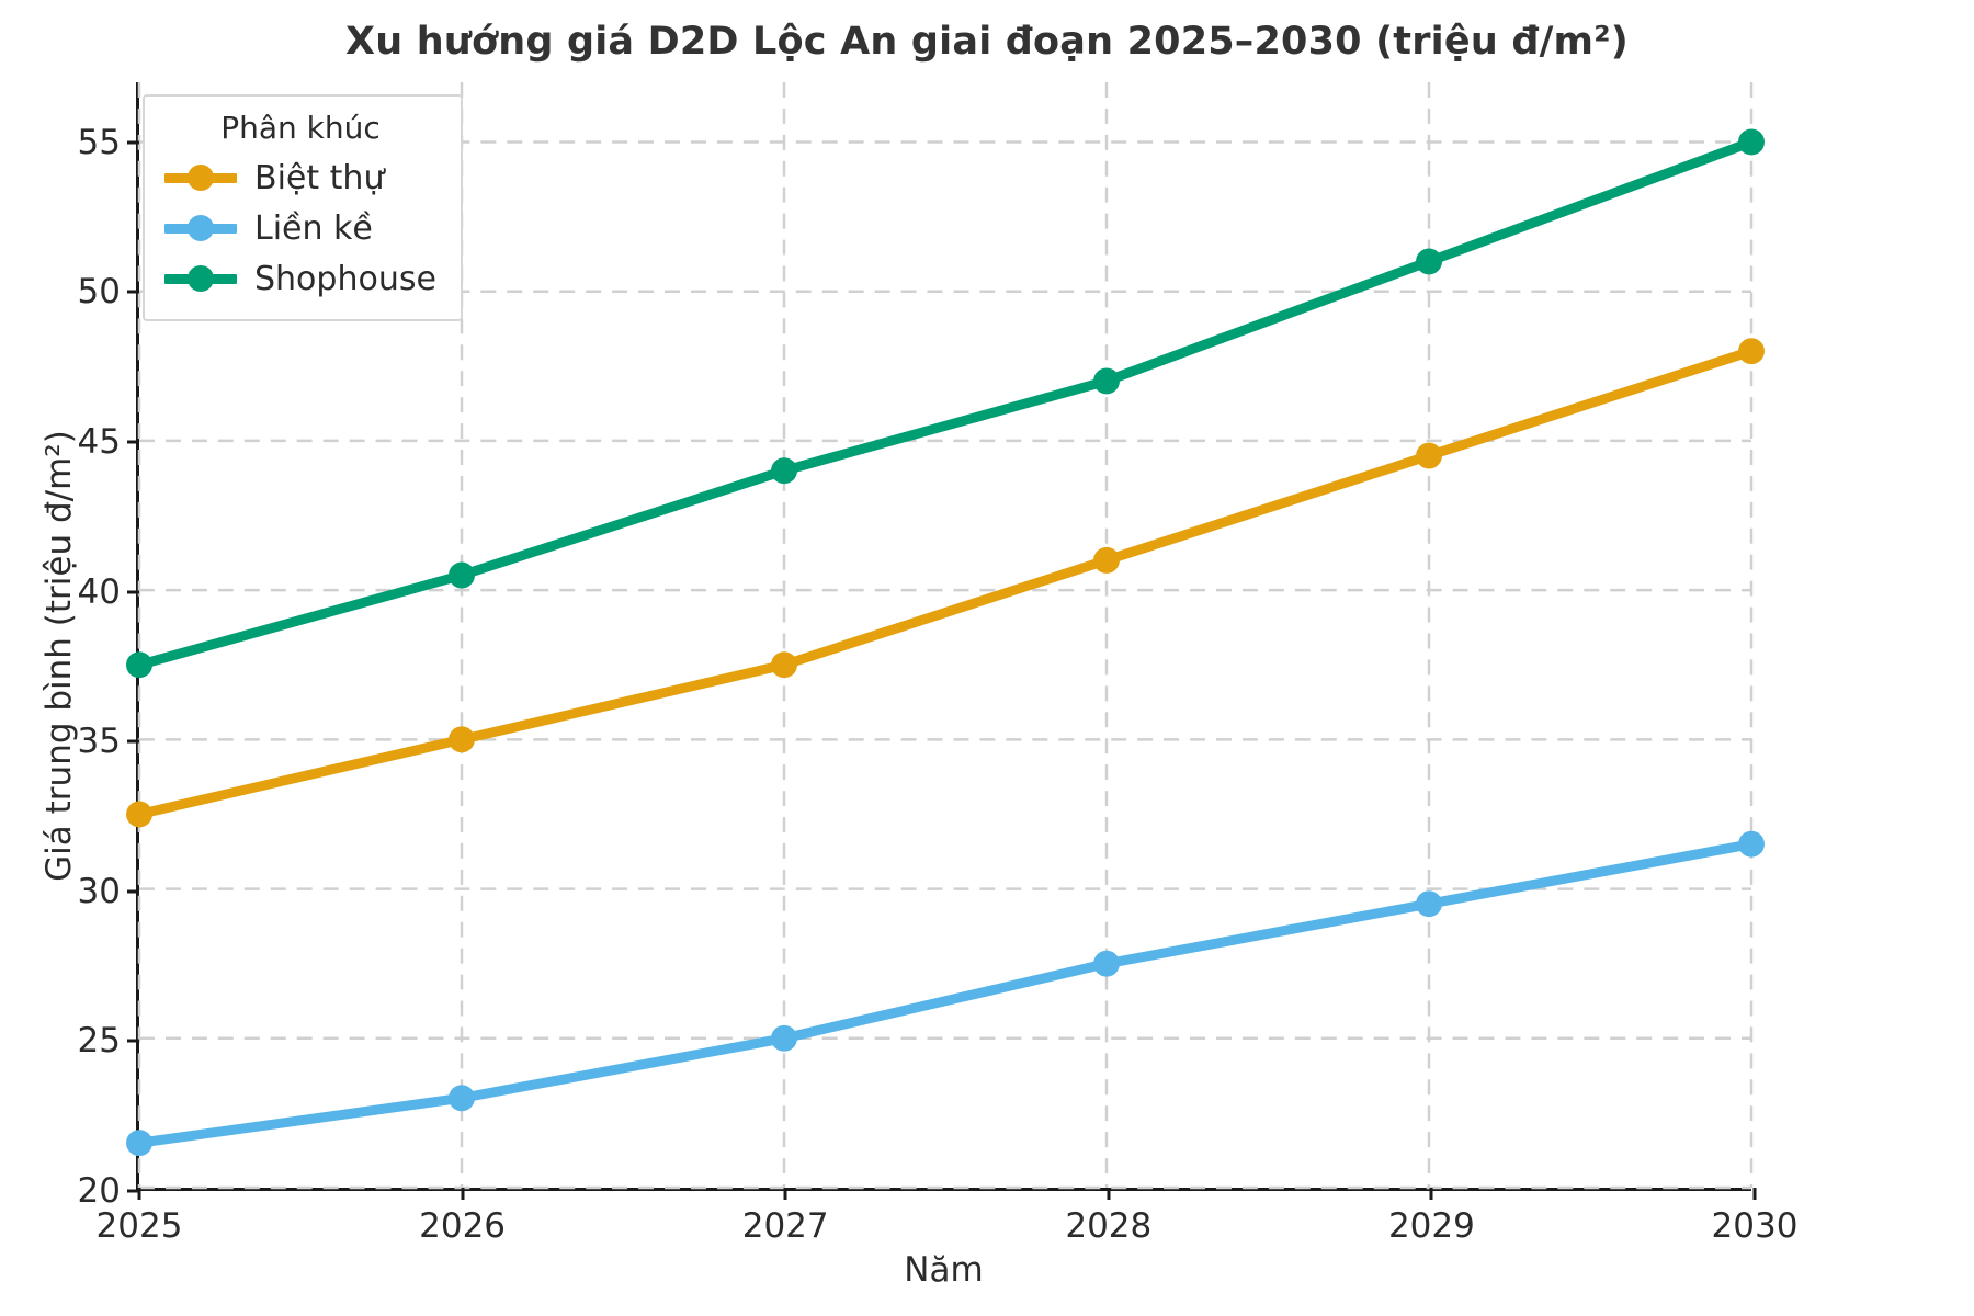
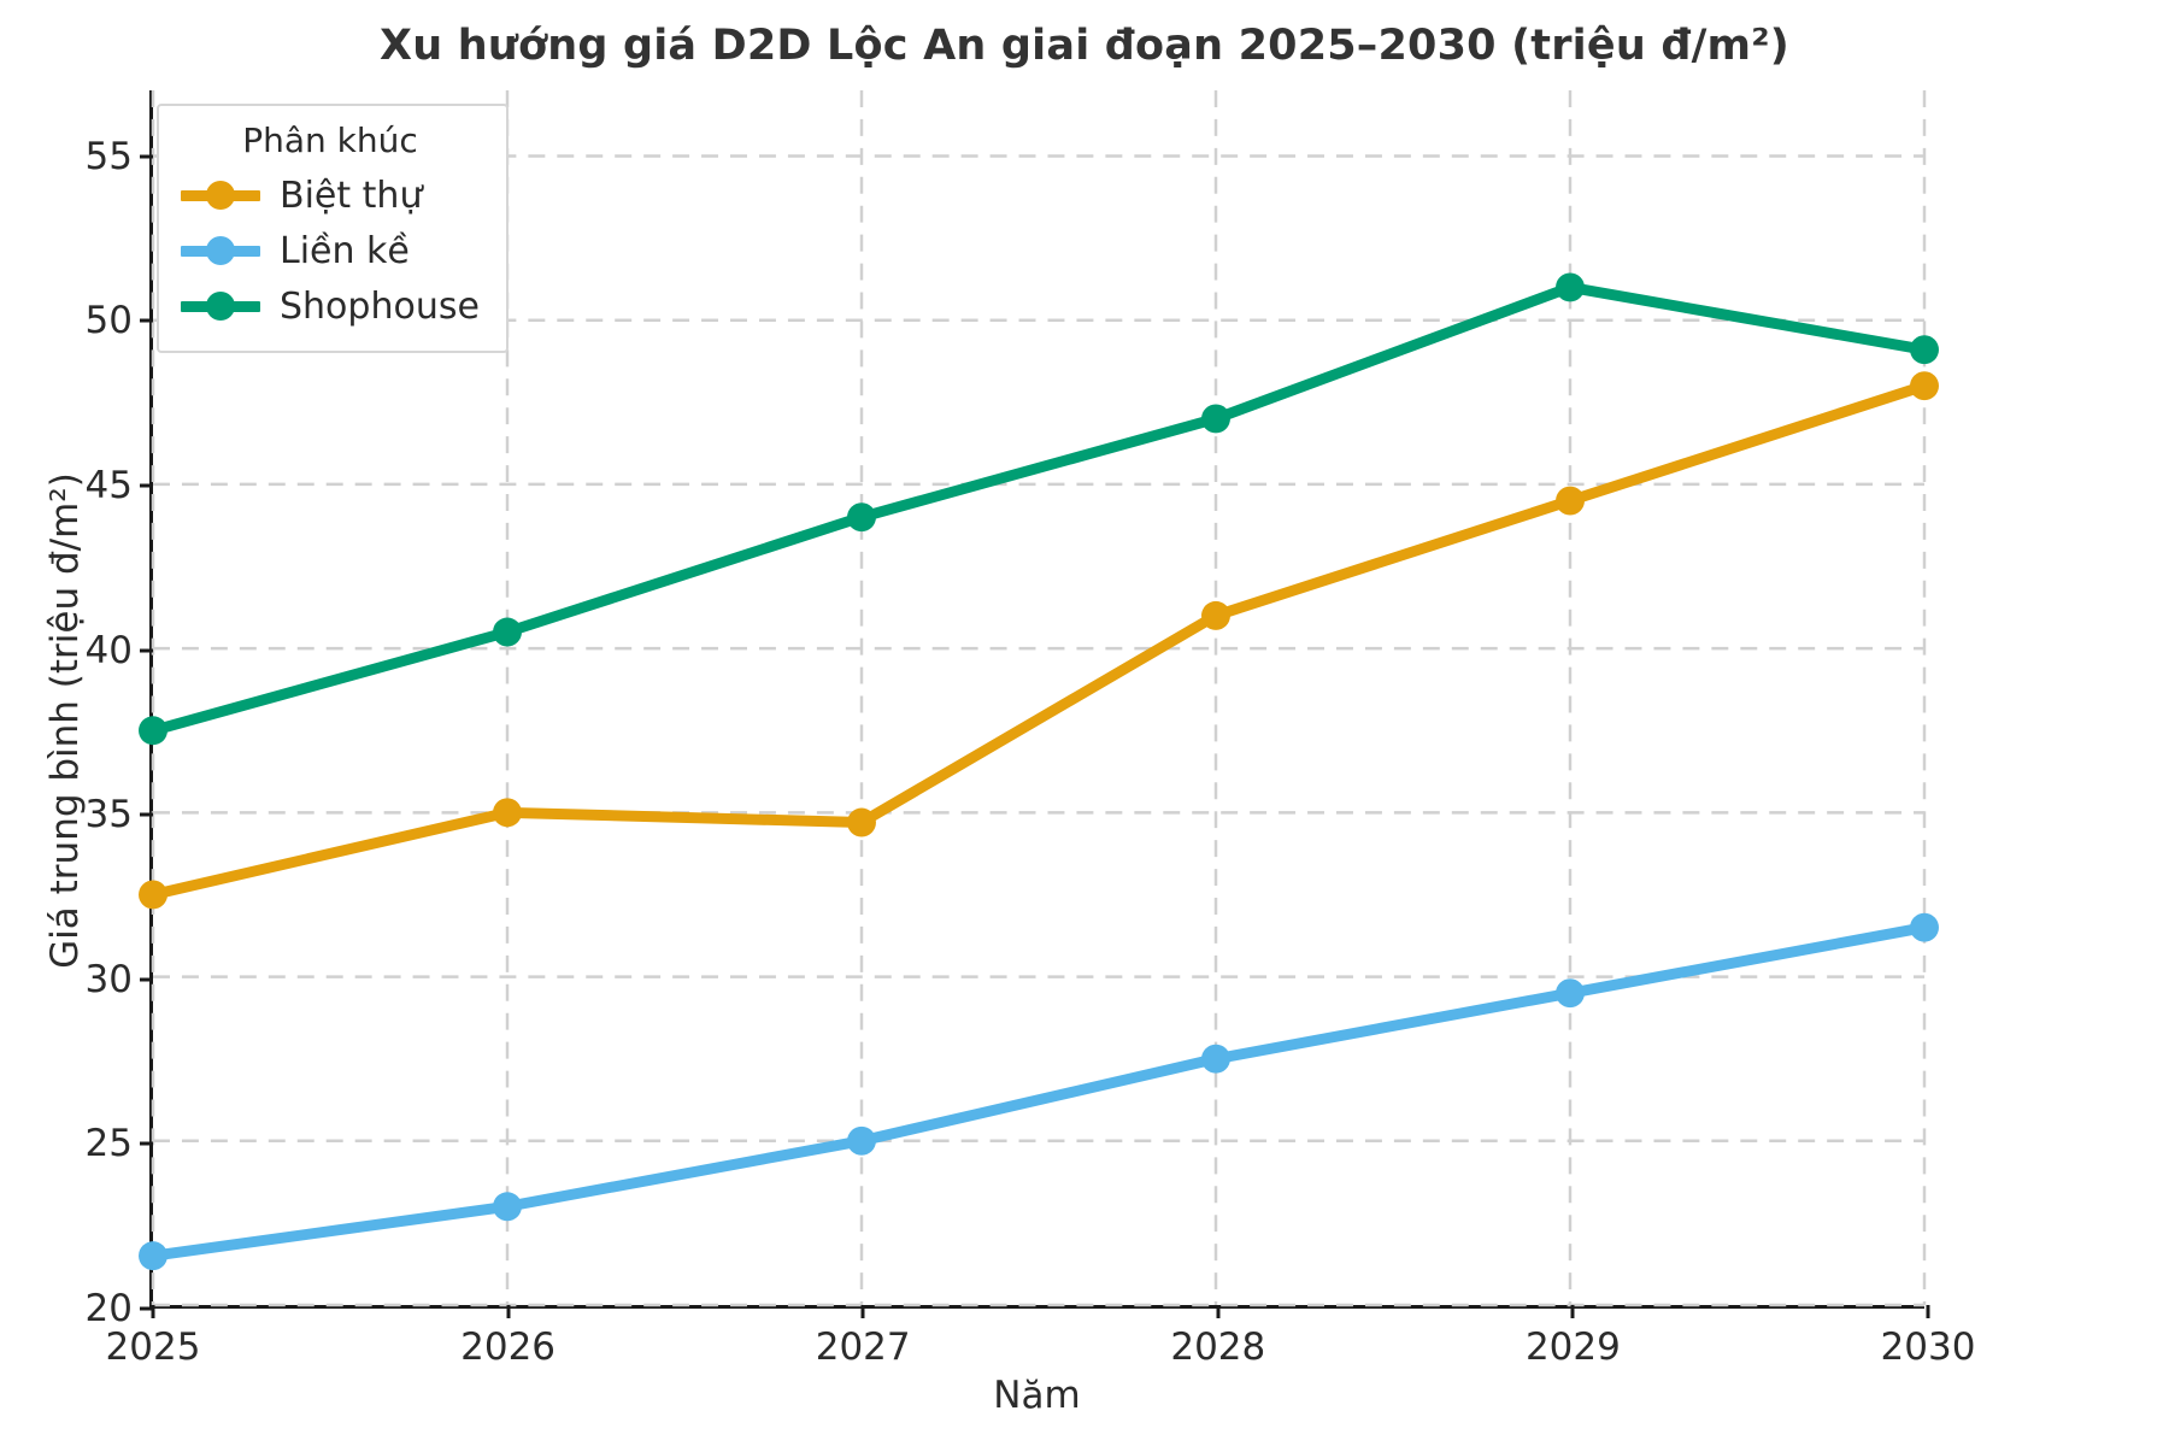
Biệt thự/2027: 37.5 -> 34.7
Shophouse/2030: 55.0 -> 49.1
